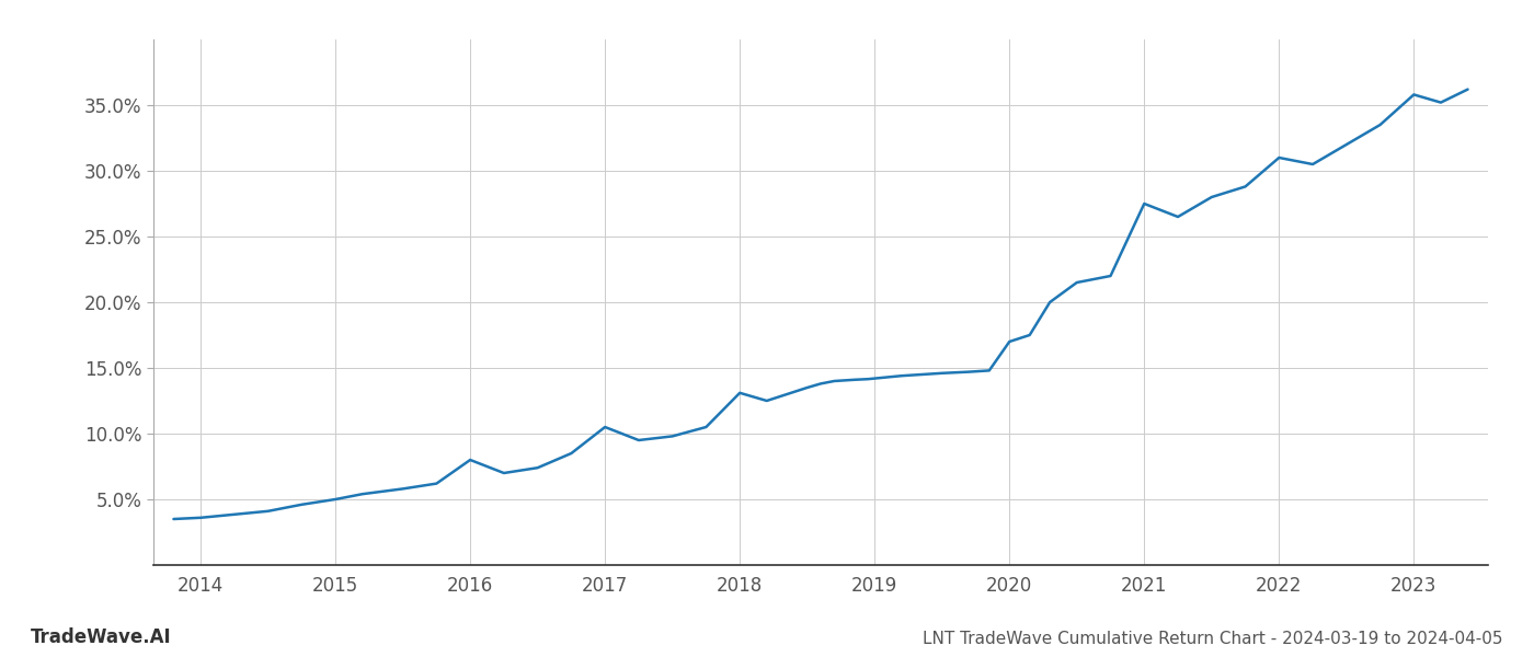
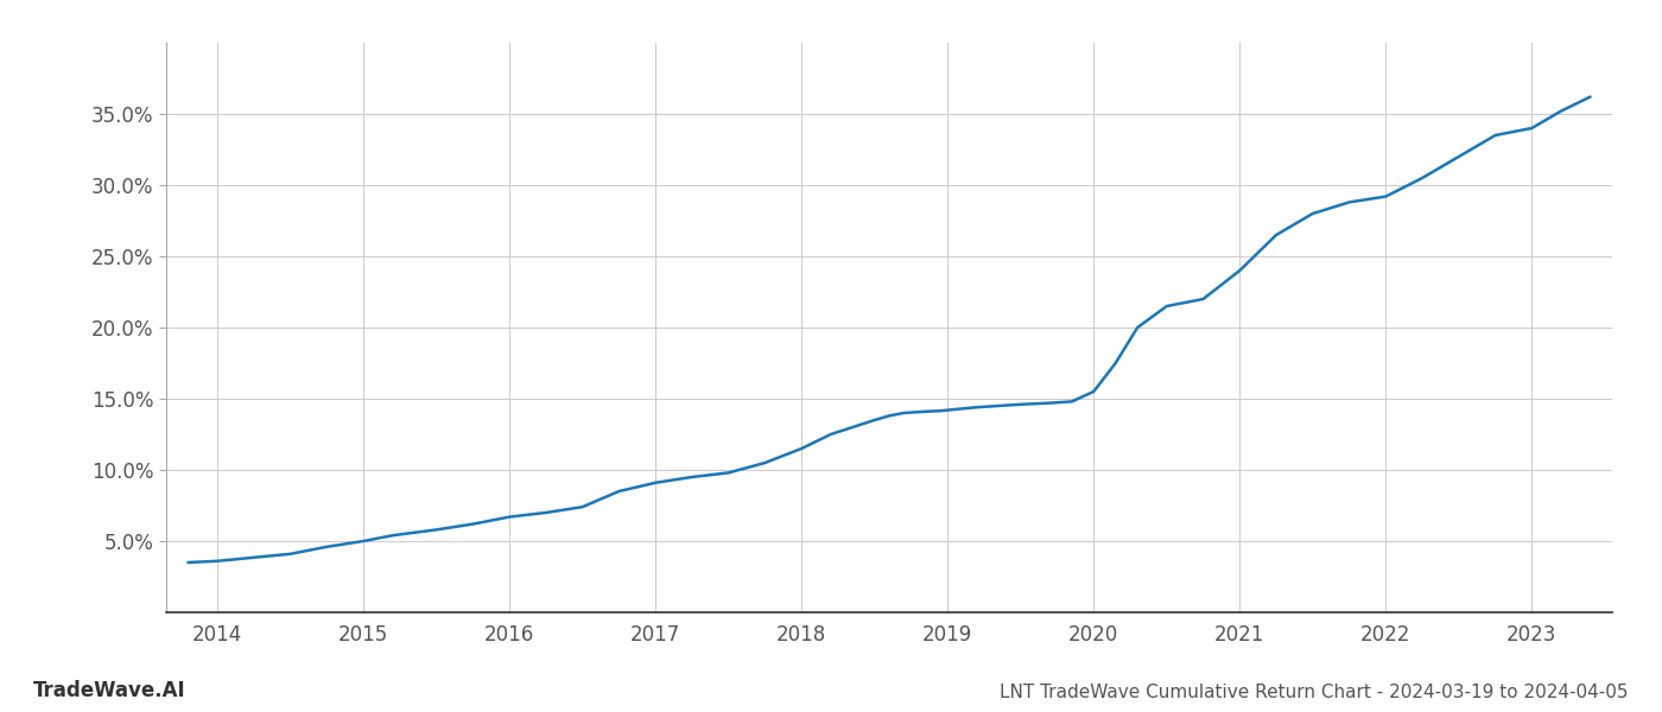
2016: 8.0% -> 6.7%
2017: 10.5% -> 9.1%
2018: 13.1% -> 11.5%
2020: 17.0% -> 15.5%
2021: 27.5% -> 24.0%
2022: 31.0% -> 29.2%
2023: 35.8% -> 34.0%
